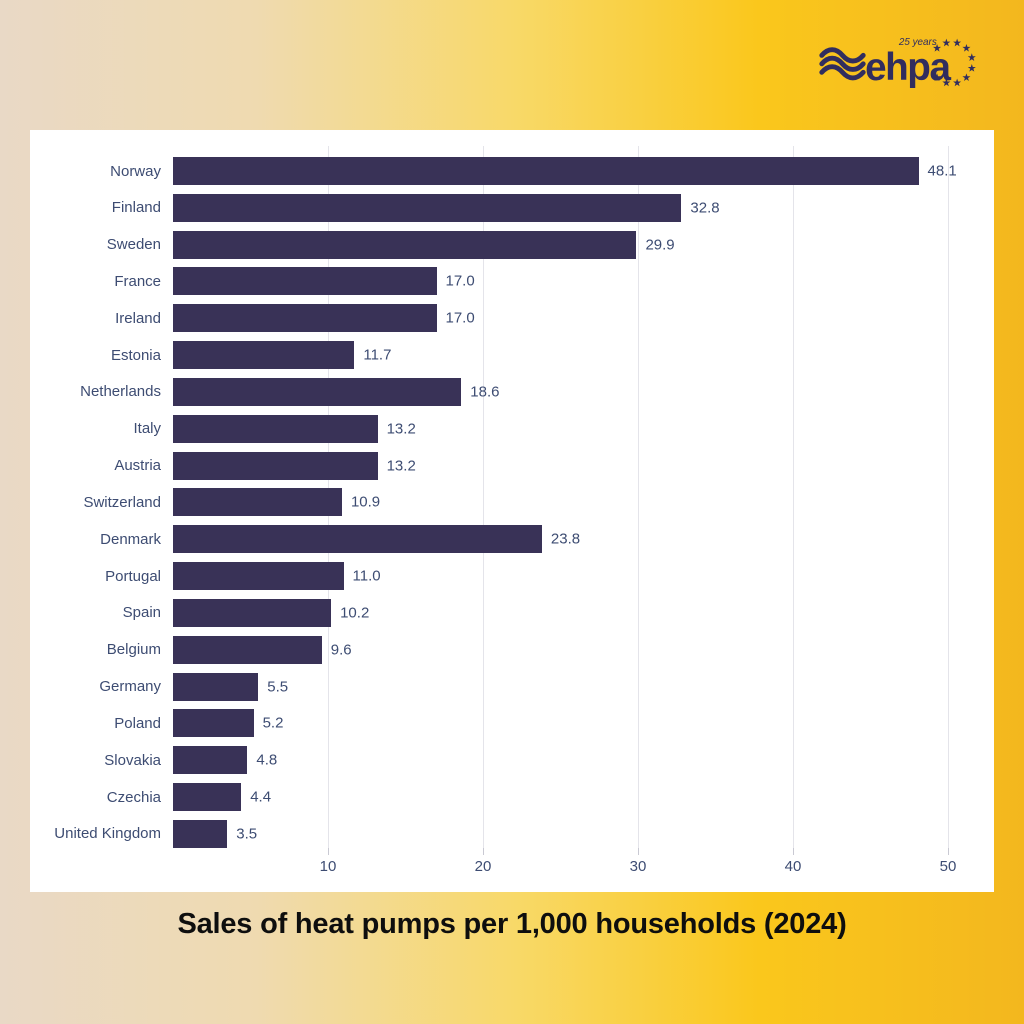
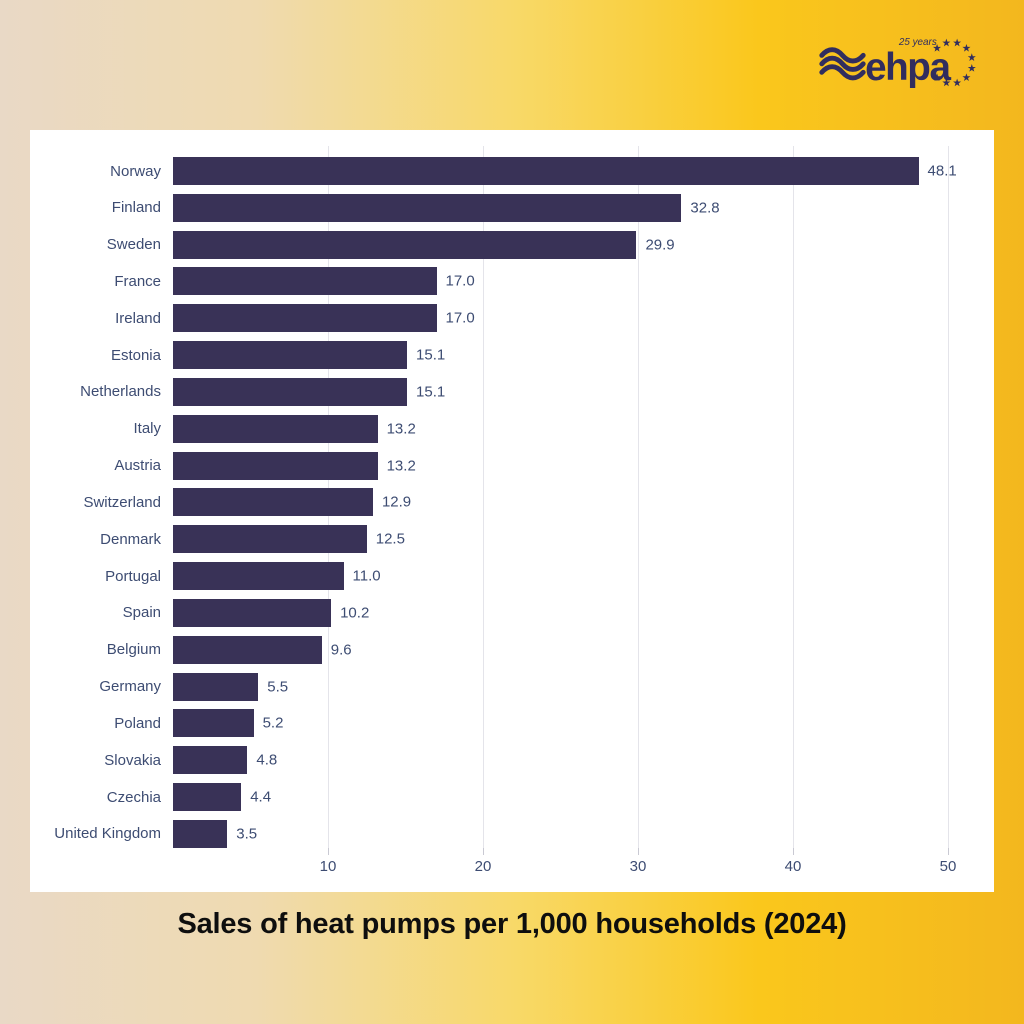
Estonia: 11.7 -> 15.1
Netherlands: 18.6 -> 15.1
Switzerland: 10.9 -> 12.9
Denmark: 23.8 -> 12.5
